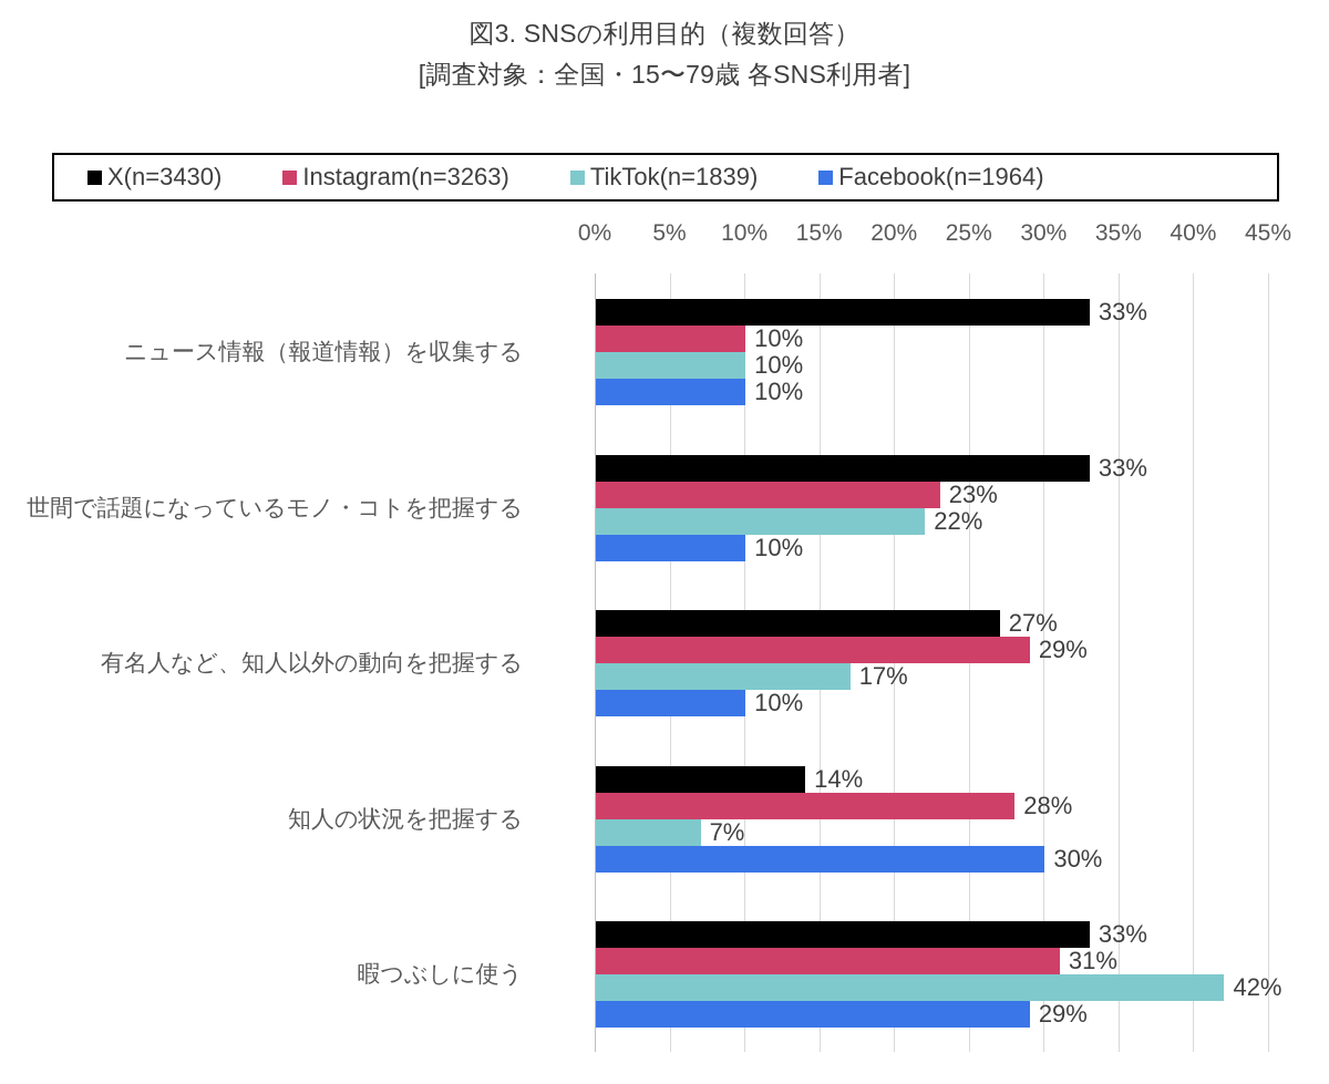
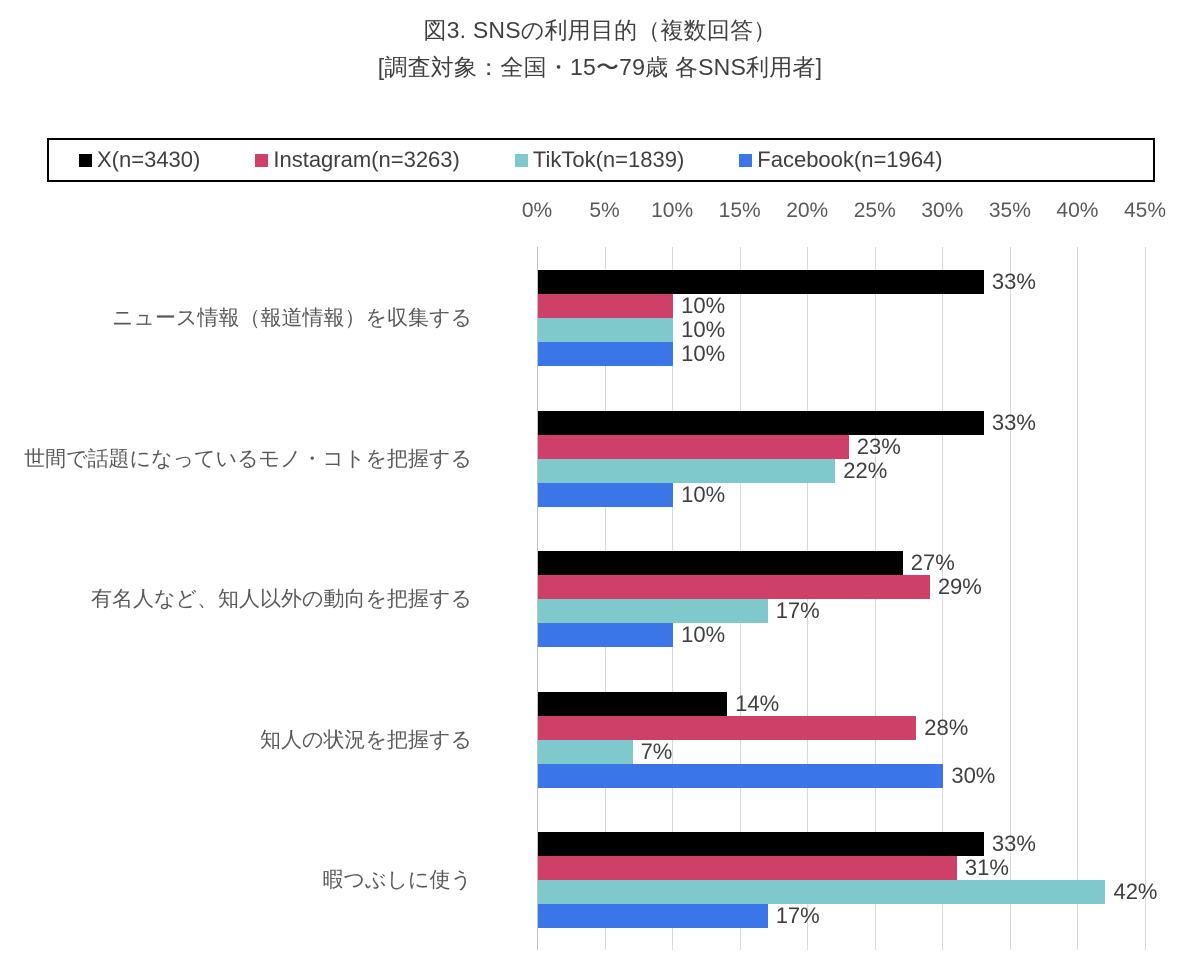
Facebook(n=1964)/暇つぶしに使う: 29% -> 17%
